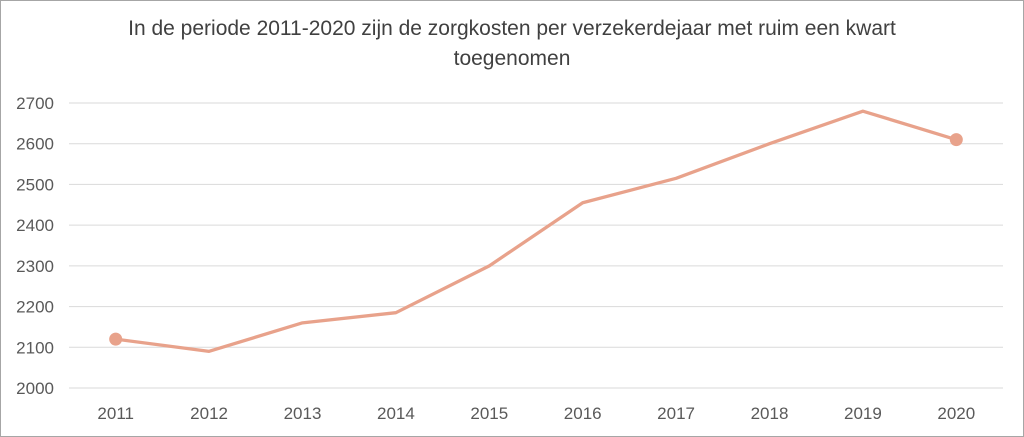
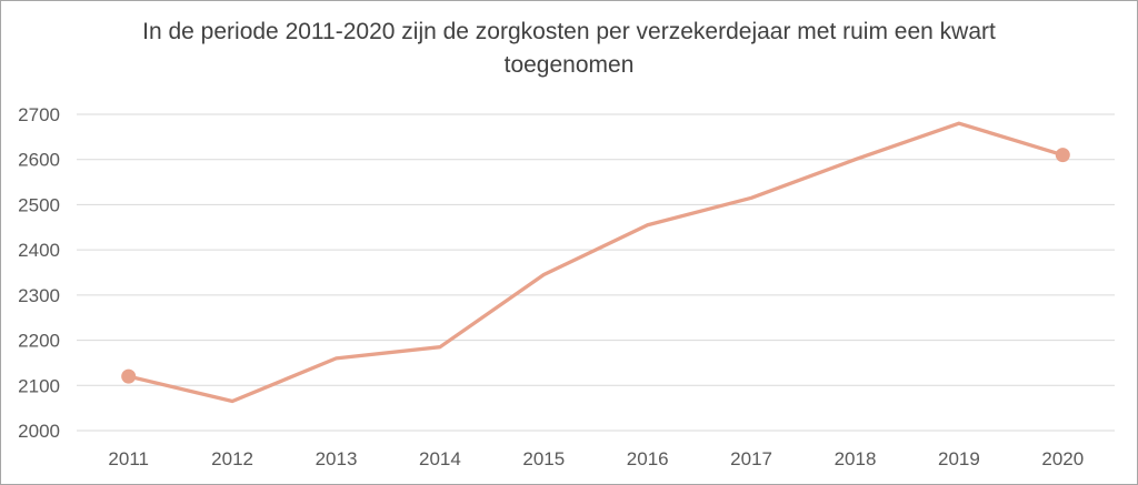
2012: 2090 -> 2060
2015: 2300 -> 2340
